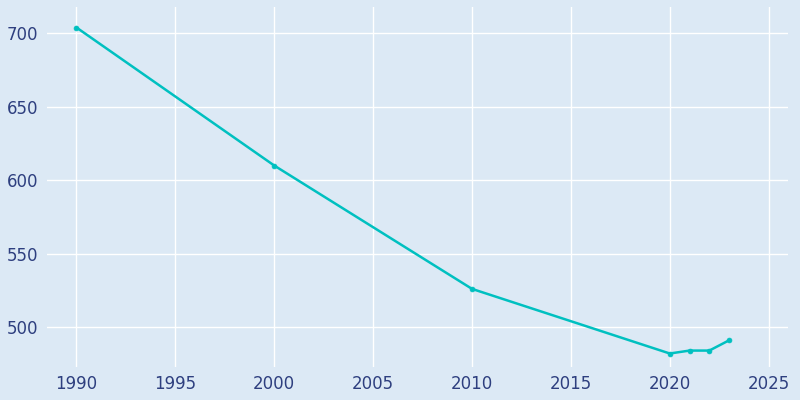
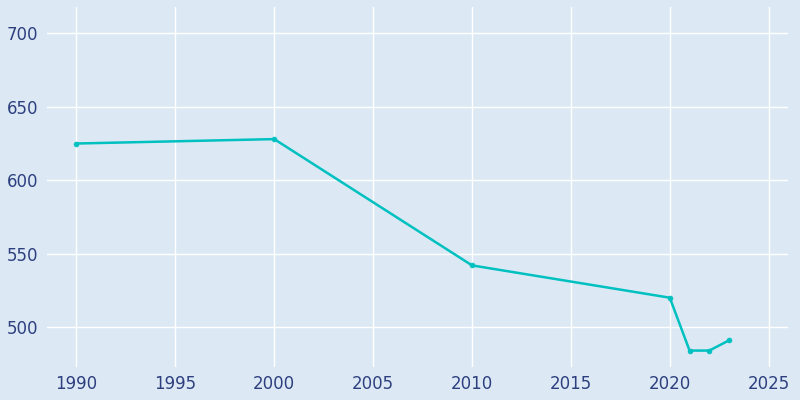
1990: 704 -> 625
2000: 610 -> 628
2010: 526 -> 542
2020: 482 -> 520
